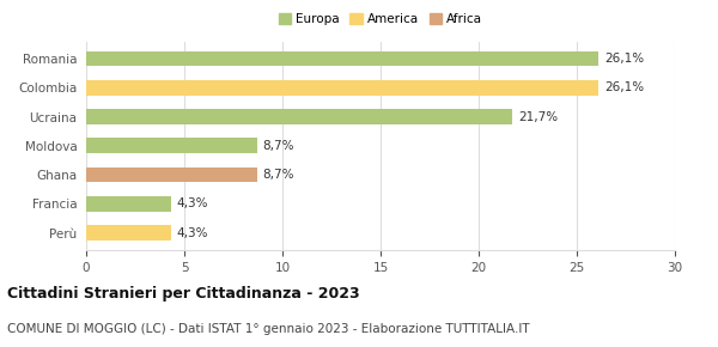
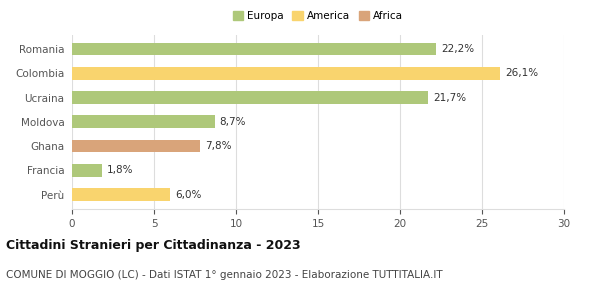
Romania: 26,1% -> 22,2%
Ghana: 8,7% -> 7,8%
Francia: 4,3% -> 1,8%
Perù: 4,3% -> 6,0%
